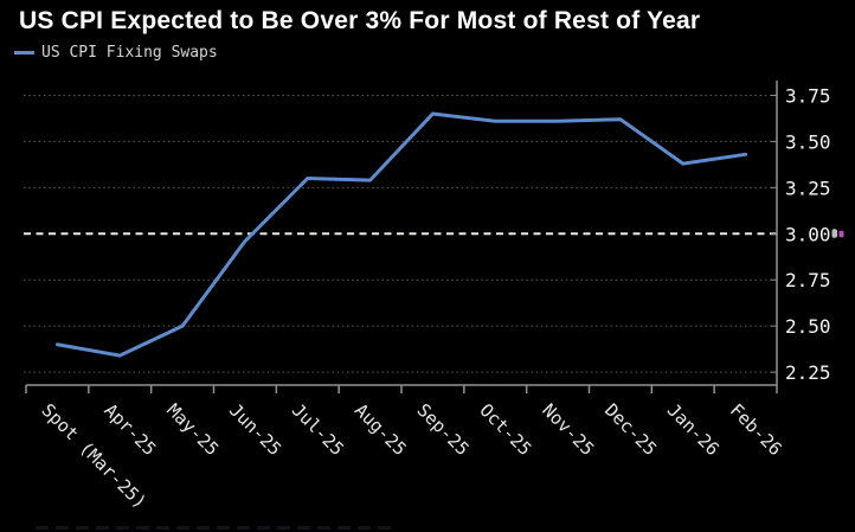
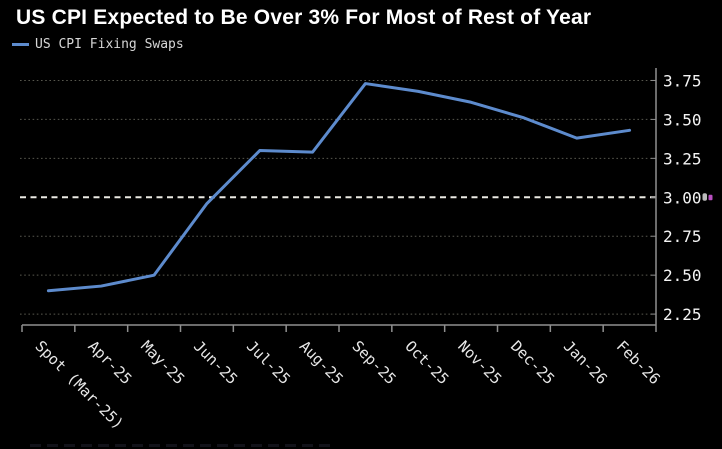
Apr-25: 2.34 -> 2.43
Sep-25: 3.65 -> 3.73
Oct-25: 3.61 -> 3.68
Dec-25: 3.62 -> 3.51
